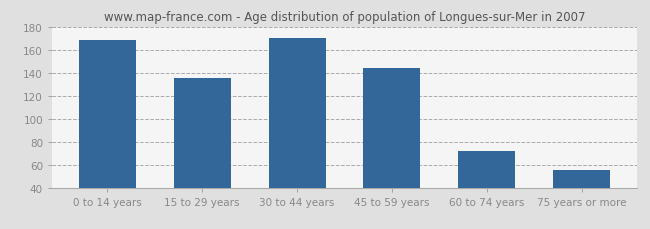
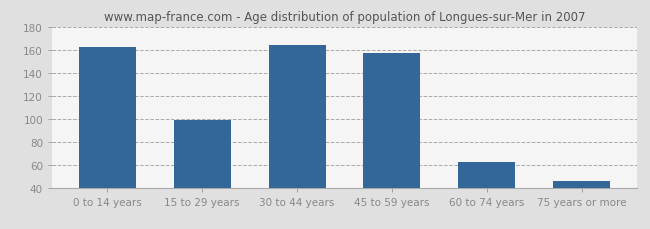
0 to 14 years: 168 -> 162
15 to 29 years: 135 -> 99
30 to 44 years: 170 -> 164
45 to 59 years: 144 -> 157
60 to 74 years: 72 -> 62
75 years or more: 55 -> 46
